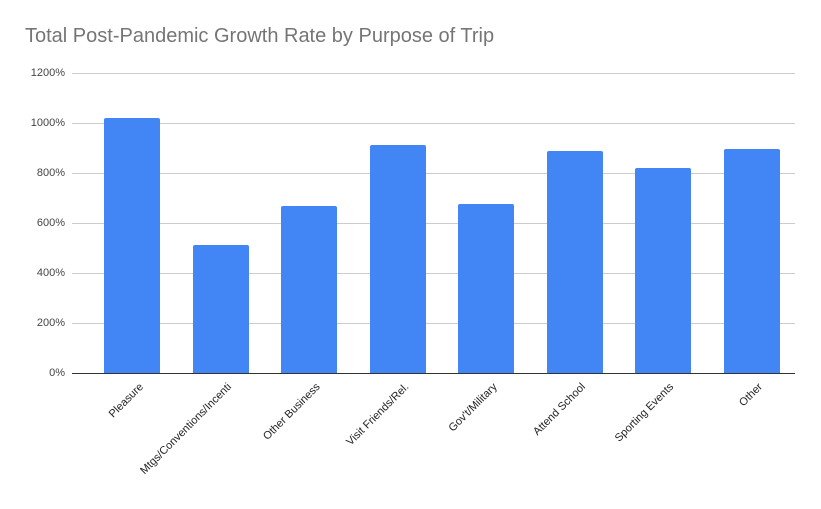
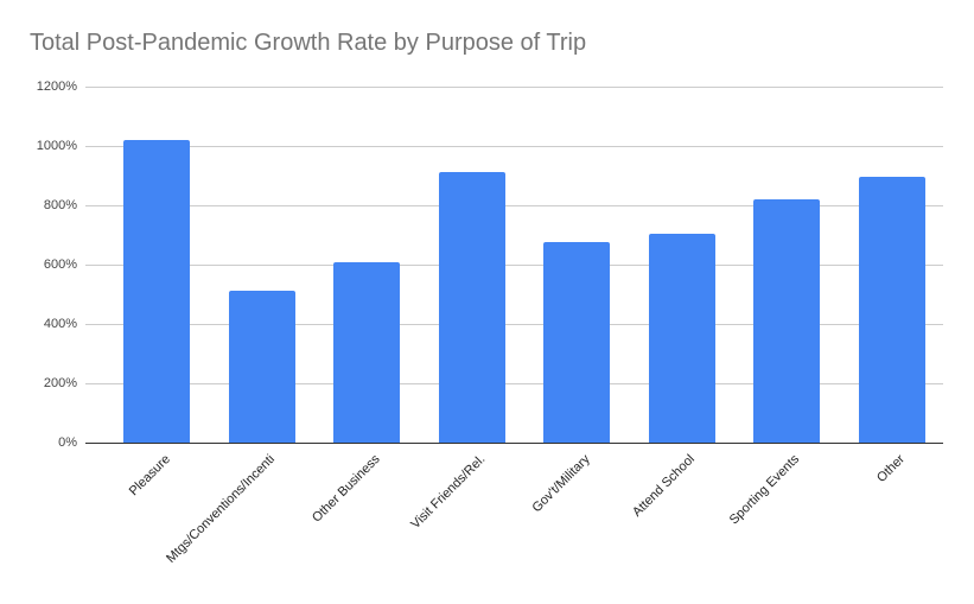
Other Business: 670% -> 610%
Attend School: 890% -> 700%
